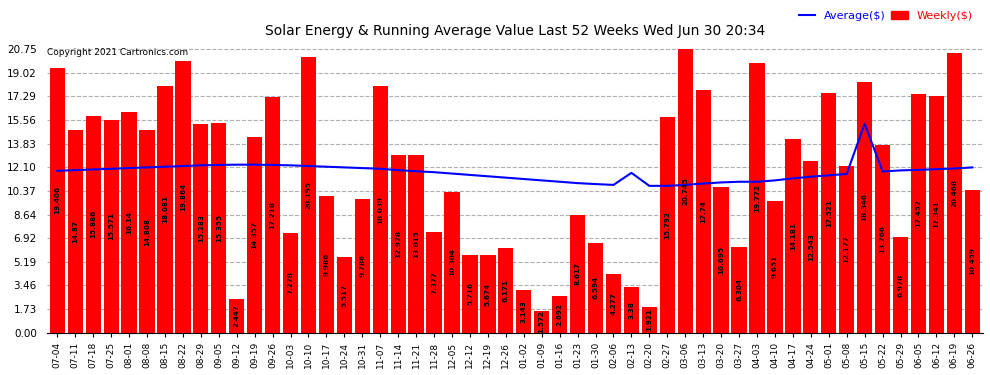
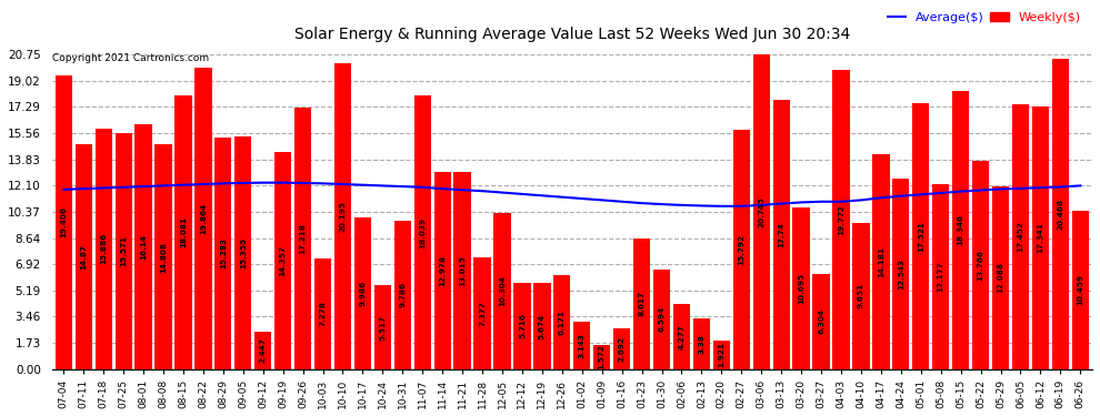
Average($)/02-13: 11.7 -> 10.8
Average($)/05-15: 15.3 -> 11.7
Weekly($)/05-29: 6.978 -> 12.088
